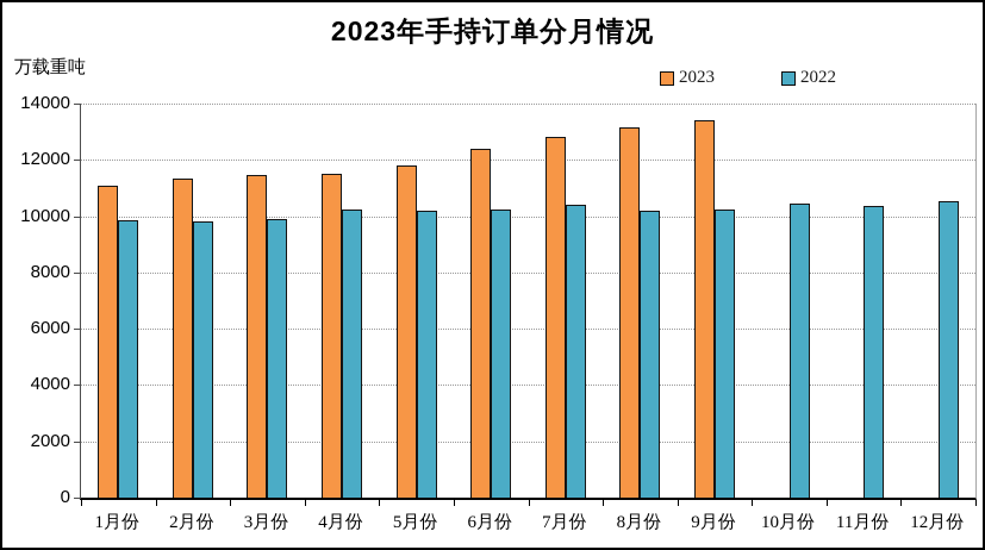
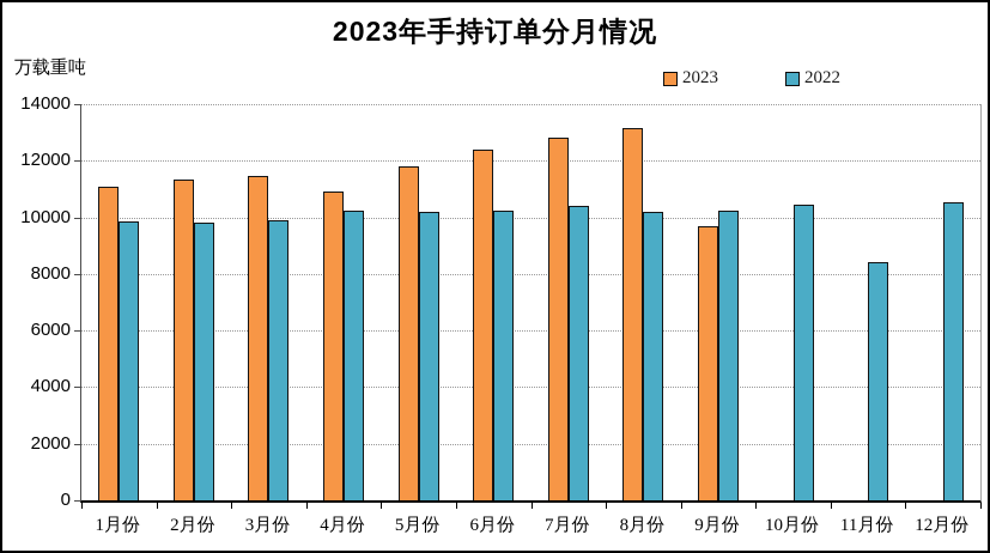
2023/4月份: 11500 -> 10900
2023/9月份: 13400 -> 9700
2022/11月份: 10400 -> 8400
